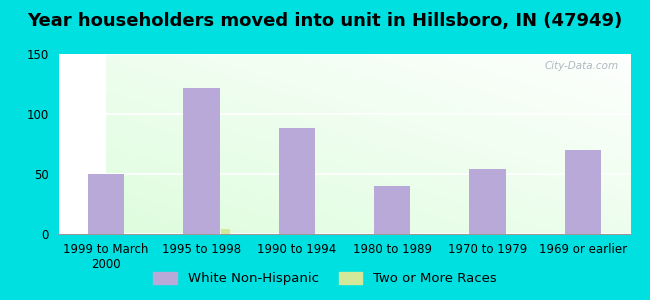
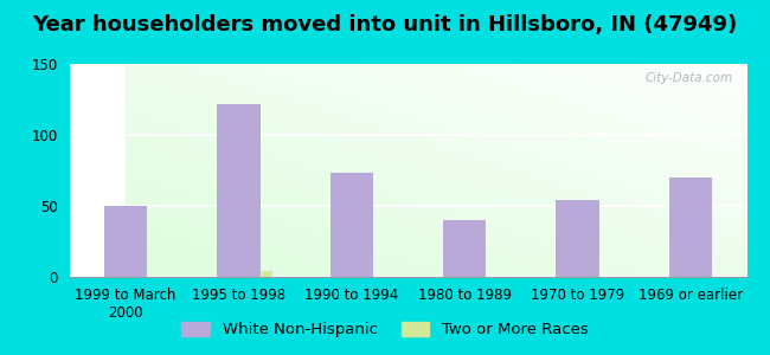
White Non-Hispanic/1990 to 1994: 88 -> 73
